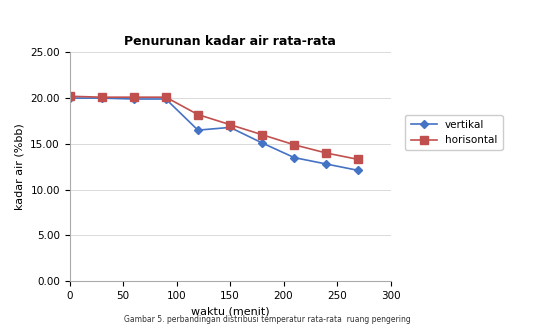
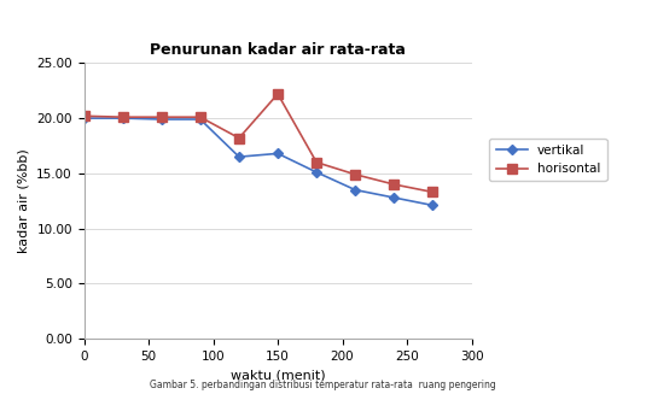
horisontal/150: 17.1 -> 22.2
